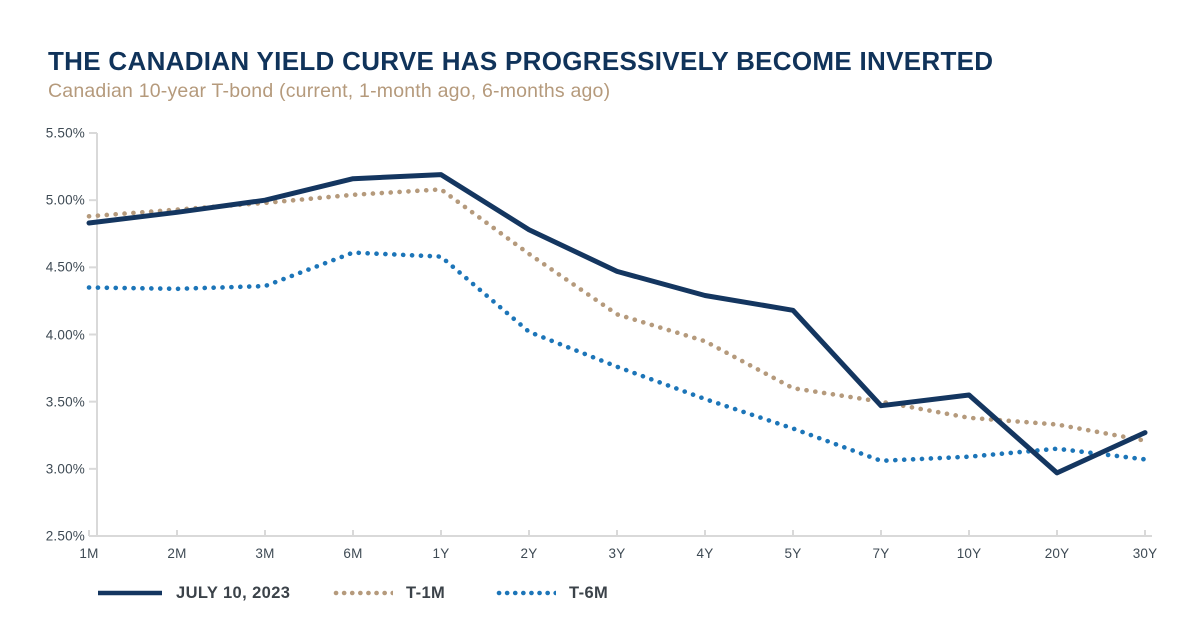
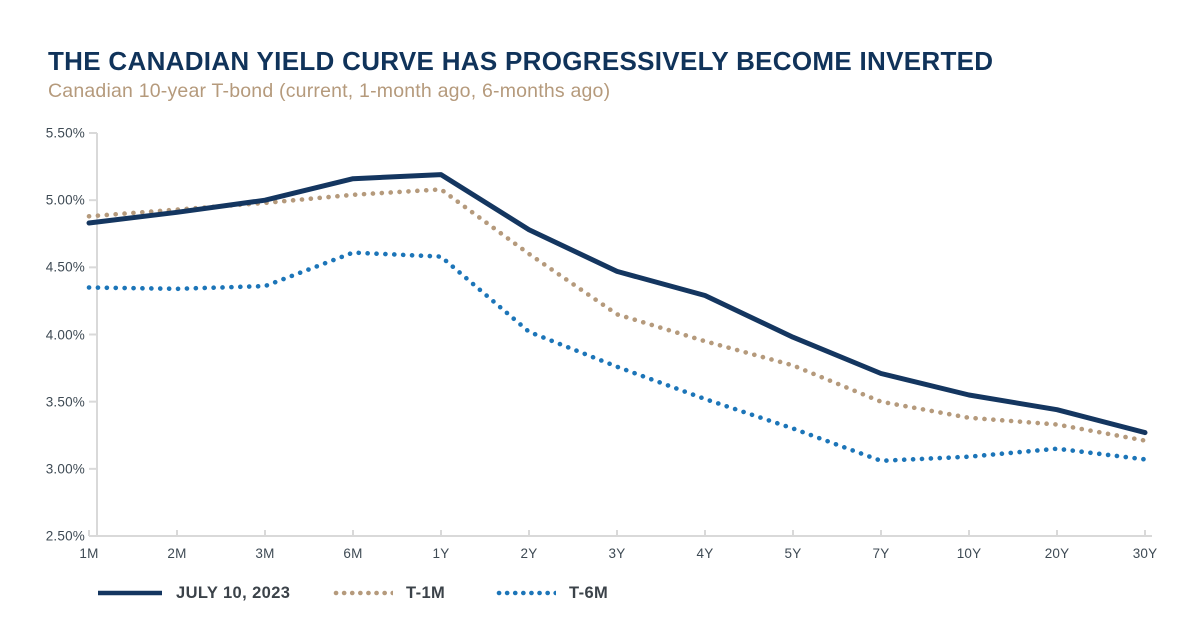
JULY 10, 2023/5Y: 4.18% -> 3.98%
T-1M/5Y: 3.60% -> 3.77%
JULY 10, 2023/7Y: 3.47% -> 3.71%
JULY 10, 2023/20Y: 2.97% -> 3.44%
